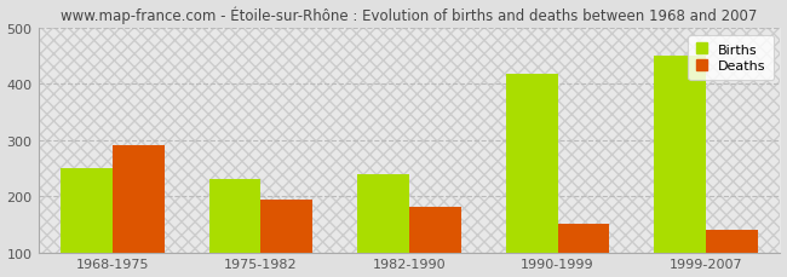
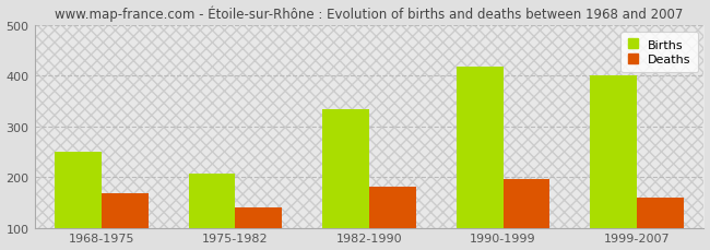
Deaths/1968-1975: 290 -> 168
Births/1975-1982: 230 -> 207
Deaths/1975-1982: 195 -> 140
Births/1982-1990: 240 -> 335
Deaths/1990-1999: 150 -> 197
Births/1999-2007: 450 -> 400
Deaths/1999-2007: 140 -> 160
